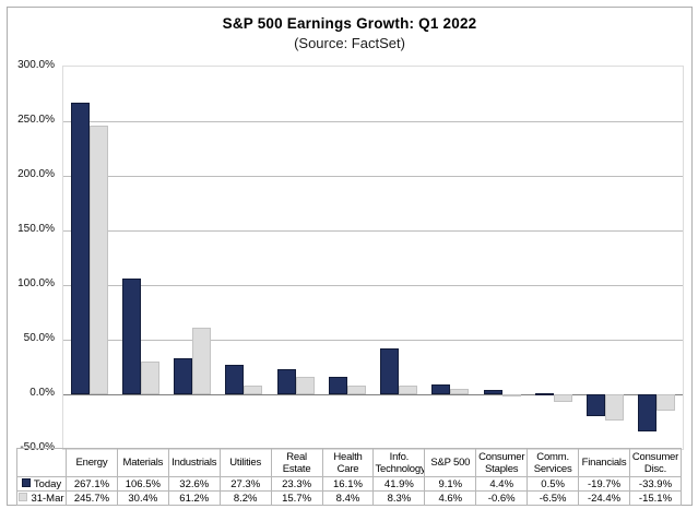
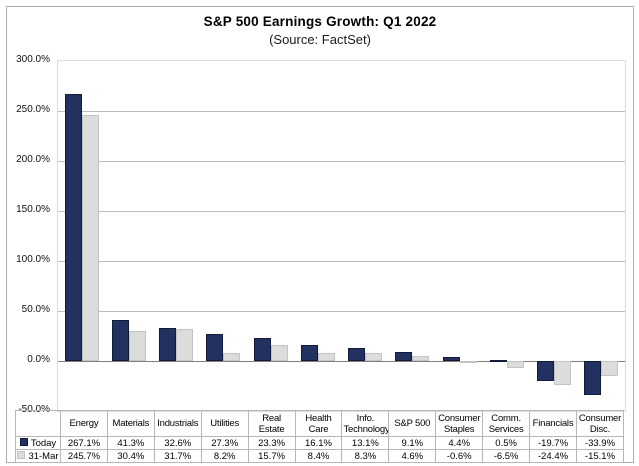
Today/Materials: 106.5% -> 41.3%
31-Mar/Industrials: 61.2% -> 31.7%
Today/Info. Technology: 41.9% -> 13.1%
